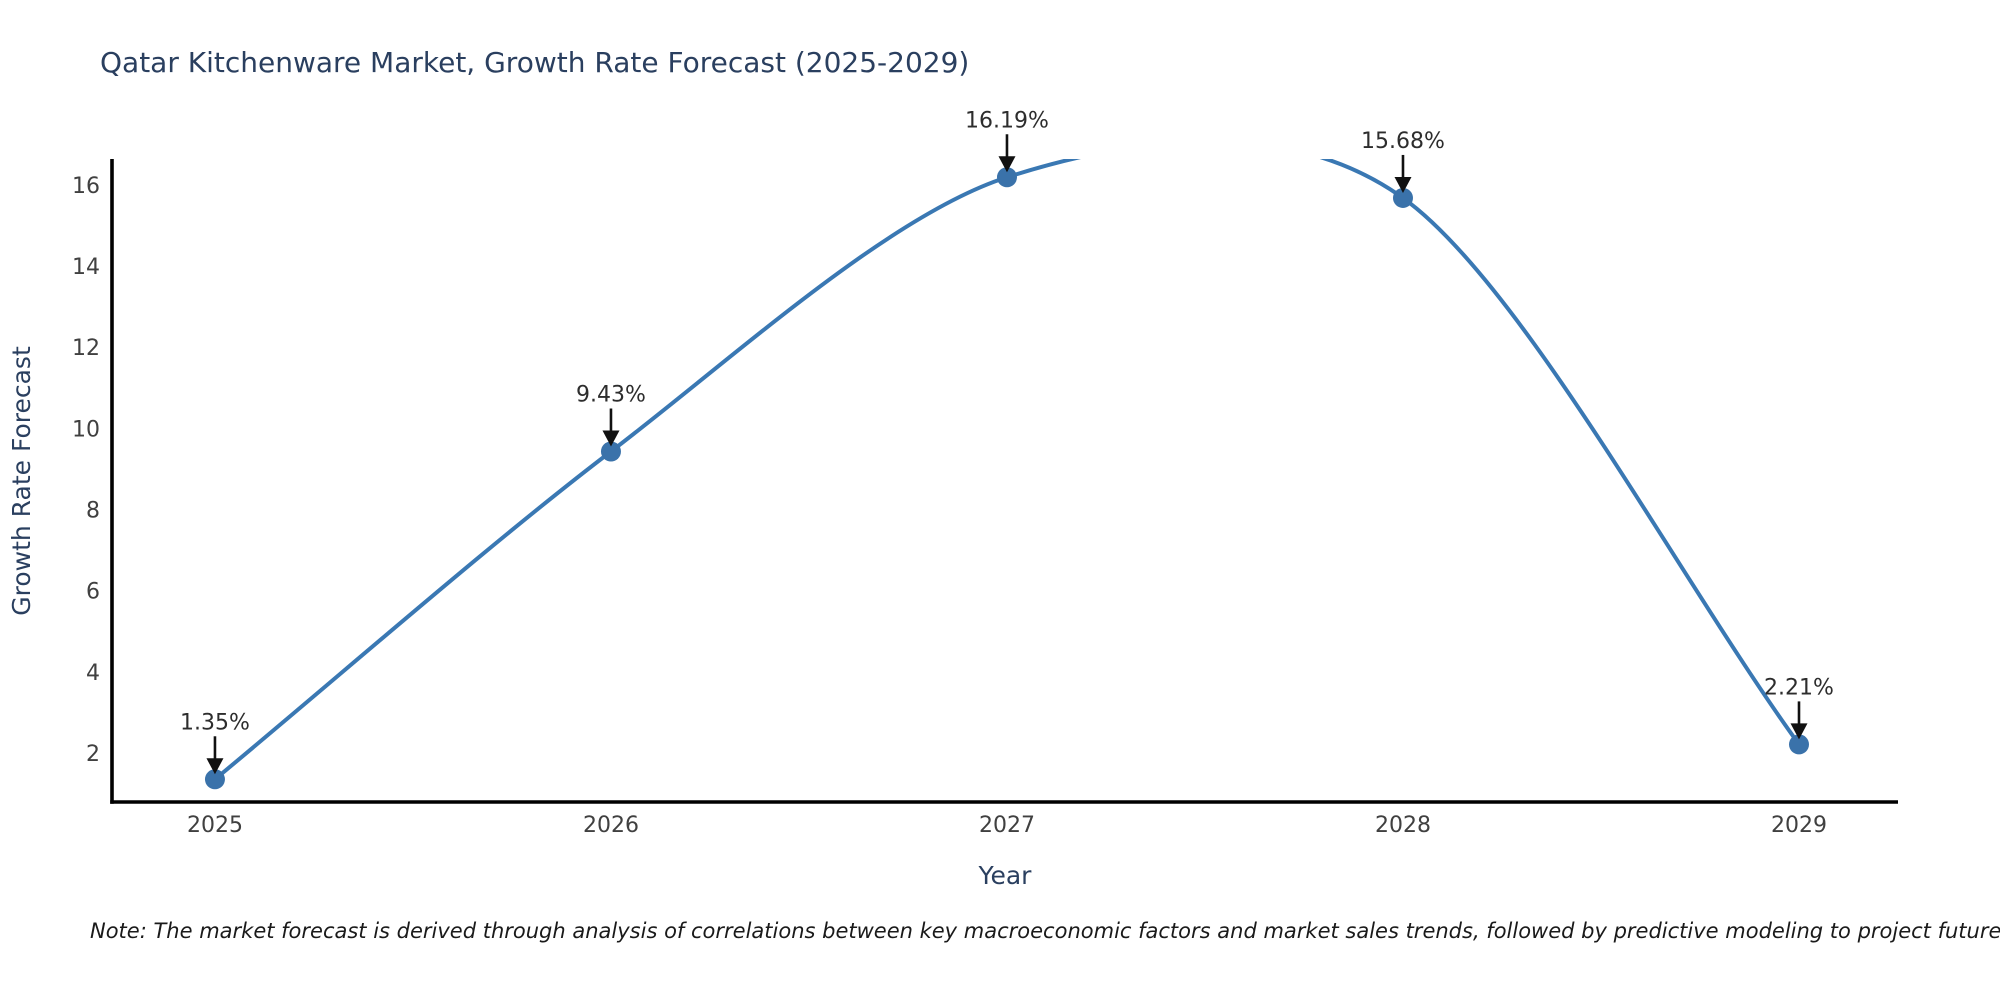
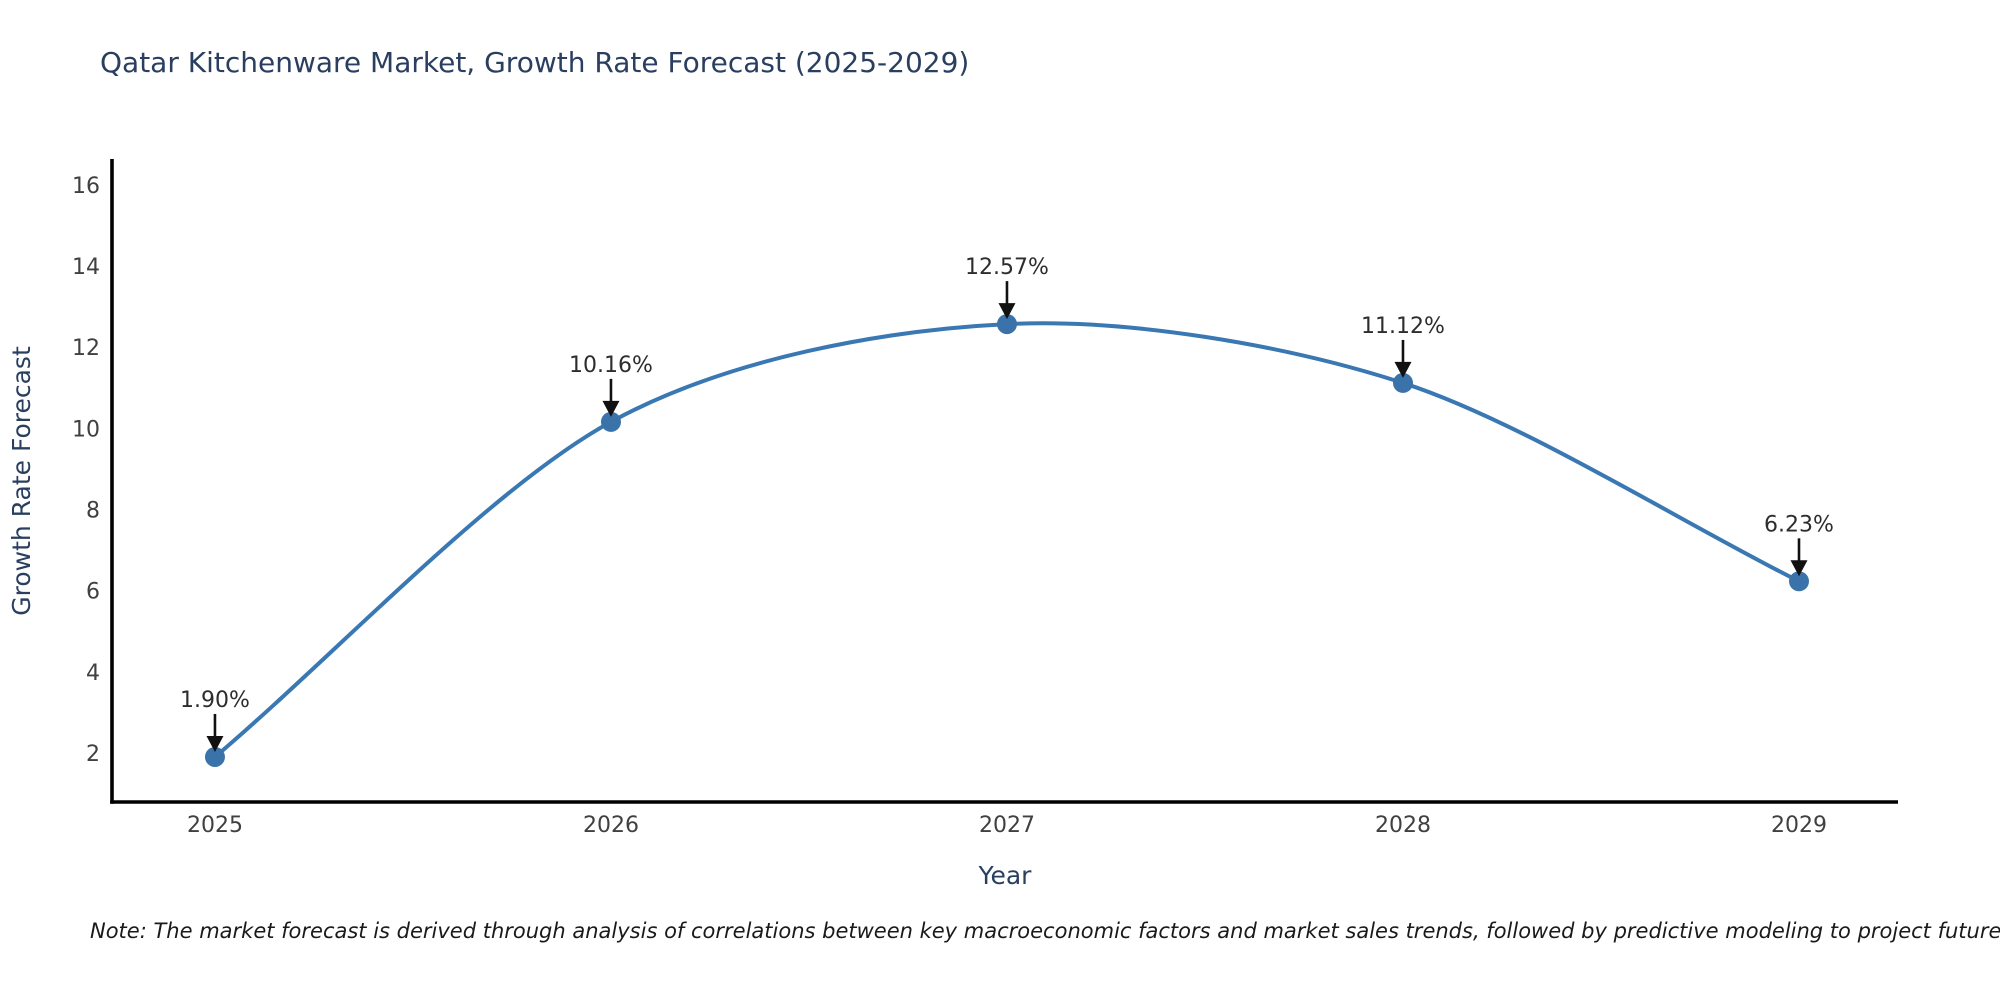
2025: 1.35% -> 1.90%
2026: 9.43% -> 10.16%
2027: 16.19% -> 12.57%
2028: 15.68% -> 11.12%
2029: 2.21% -> 6.23%
